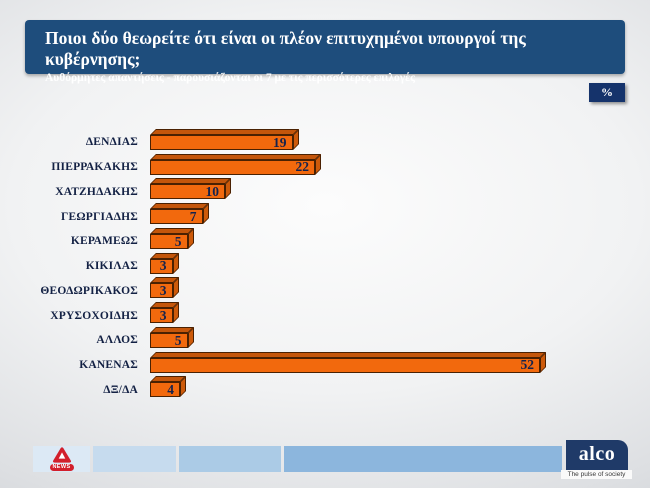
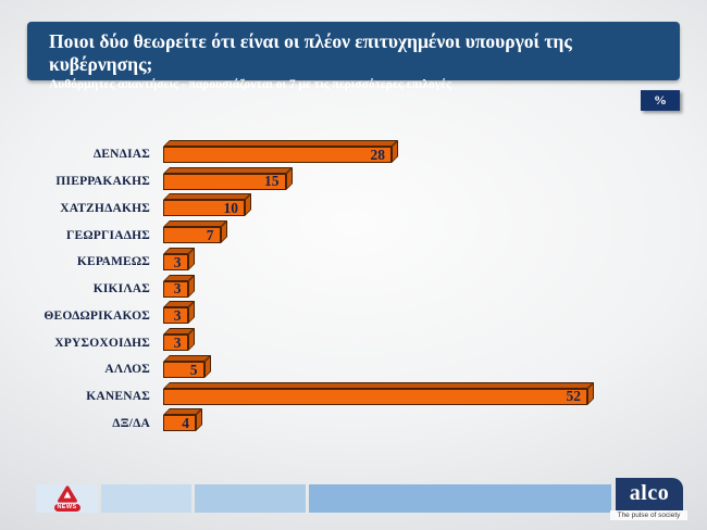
ΔΕΝΔΙΑΣ: 19 -> 28
ΠΙΕΡΡΑΚΑΚΗΣ: 22 -> 15
ΚΕΡΑΜΕΩΣ: 5 -> 3
